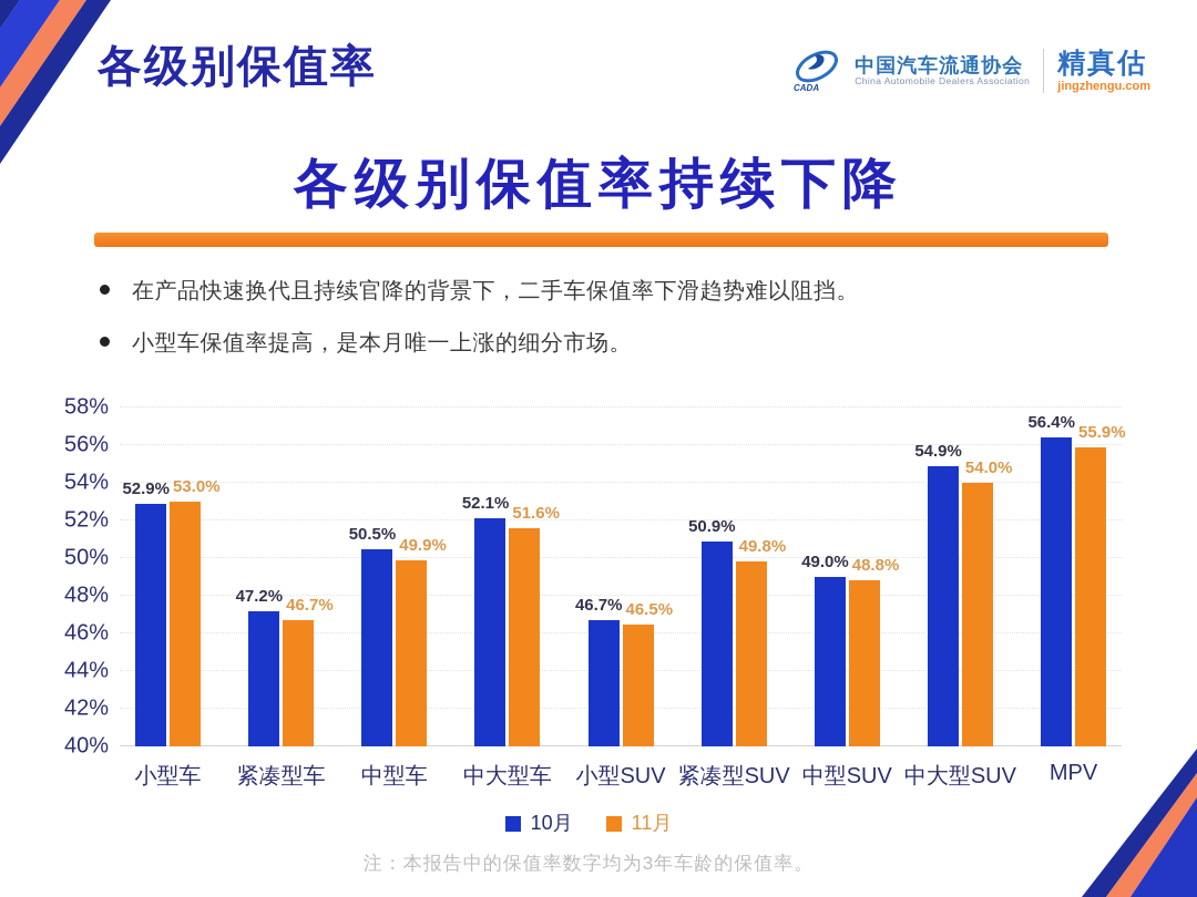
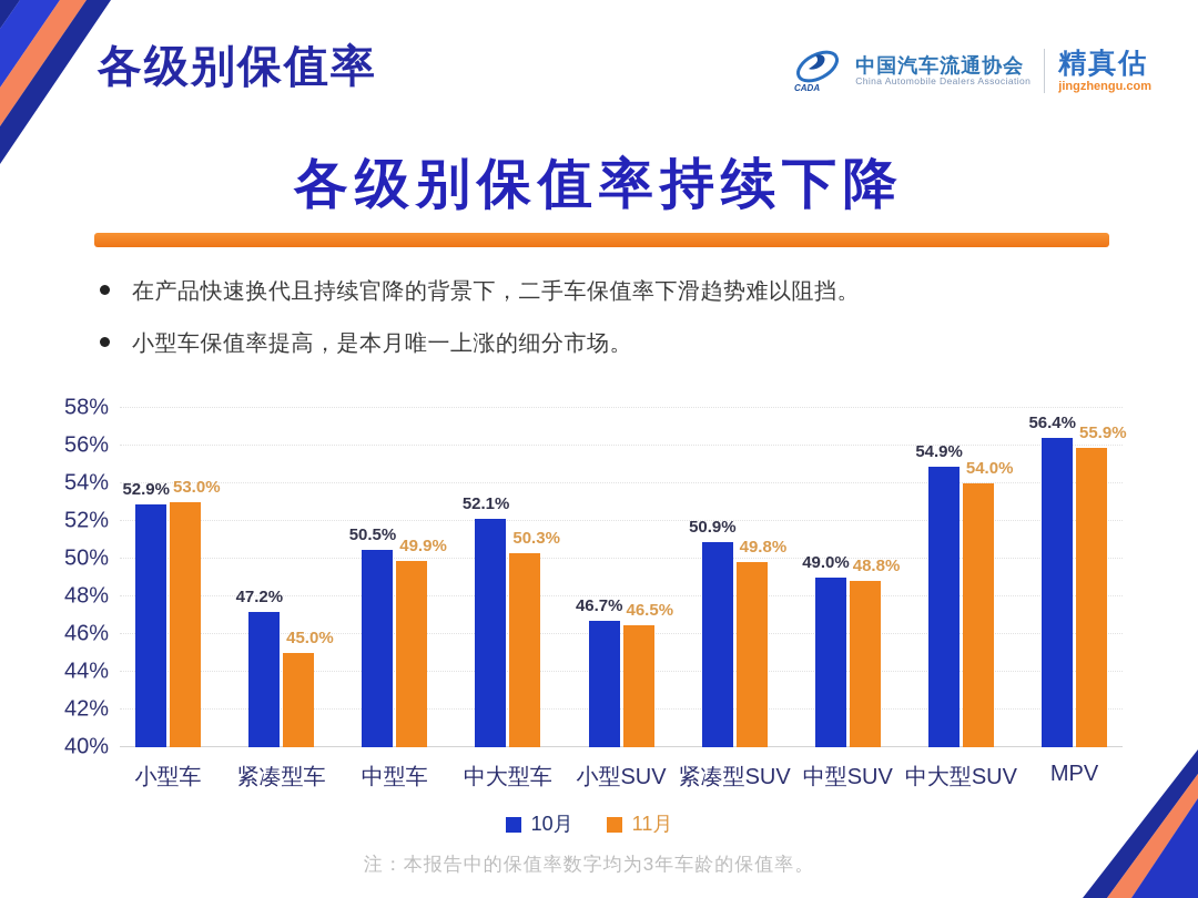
11月/紧凑型车: 46.7% -> 45.0%
11月/中大型车: 51.6% -> 50.3%
